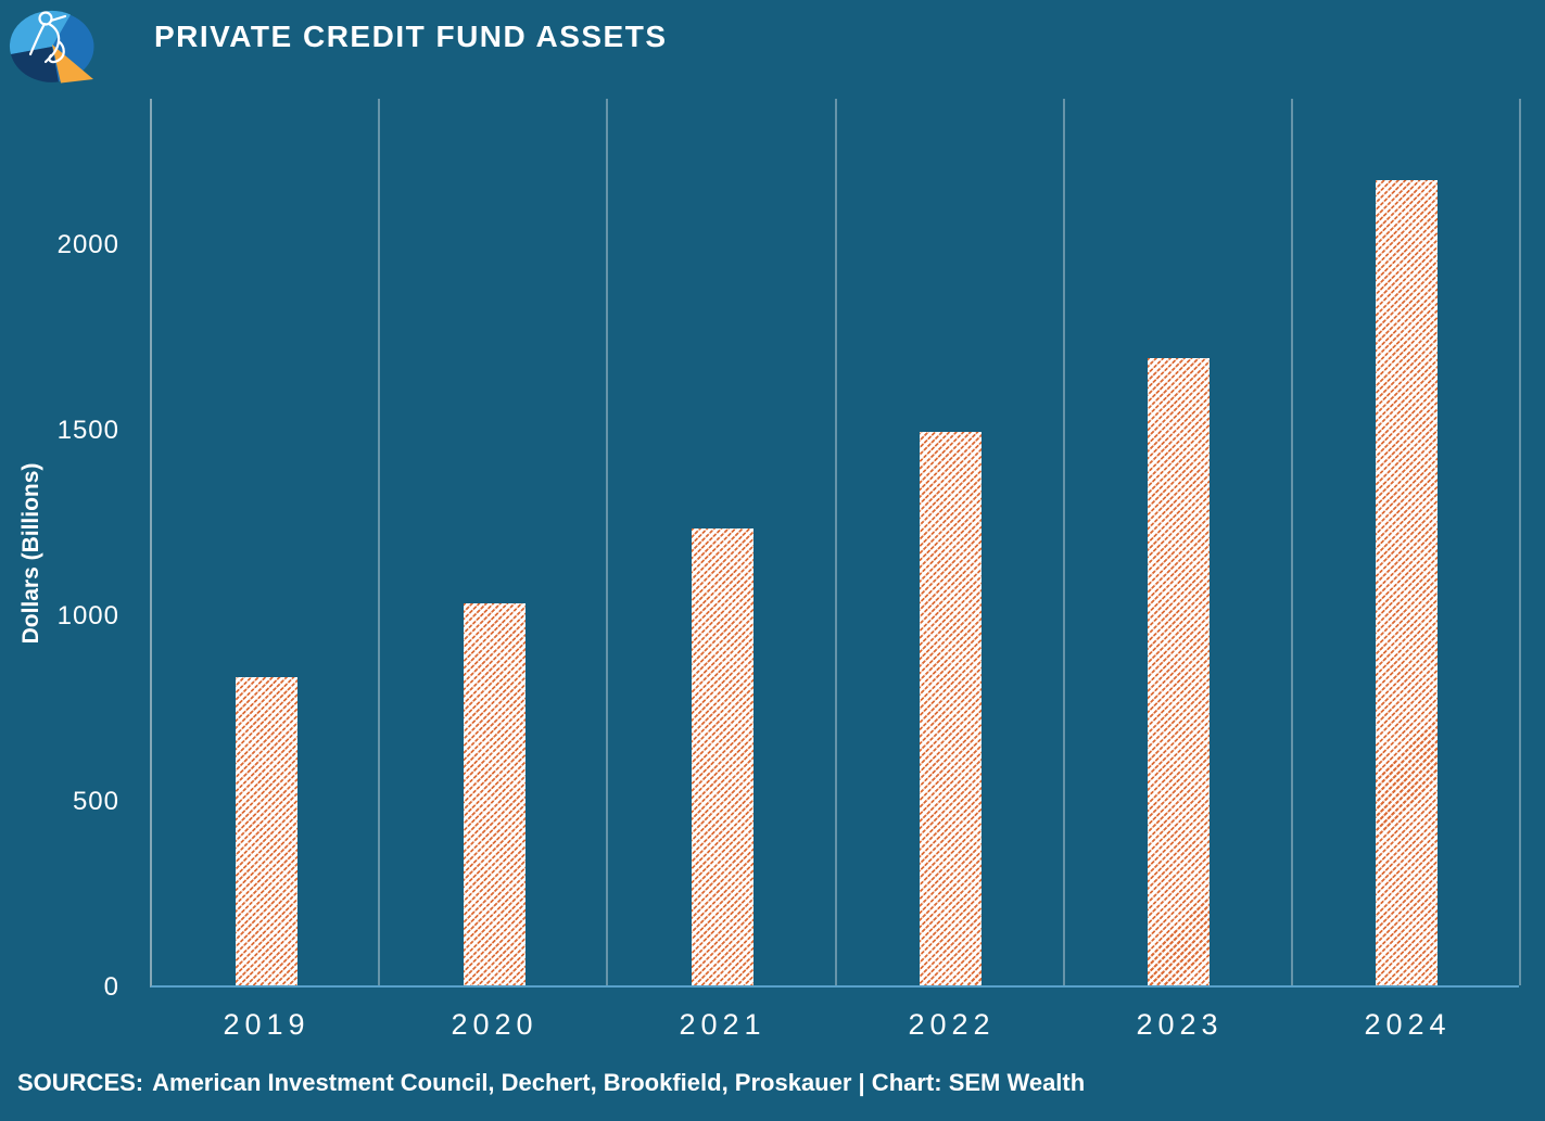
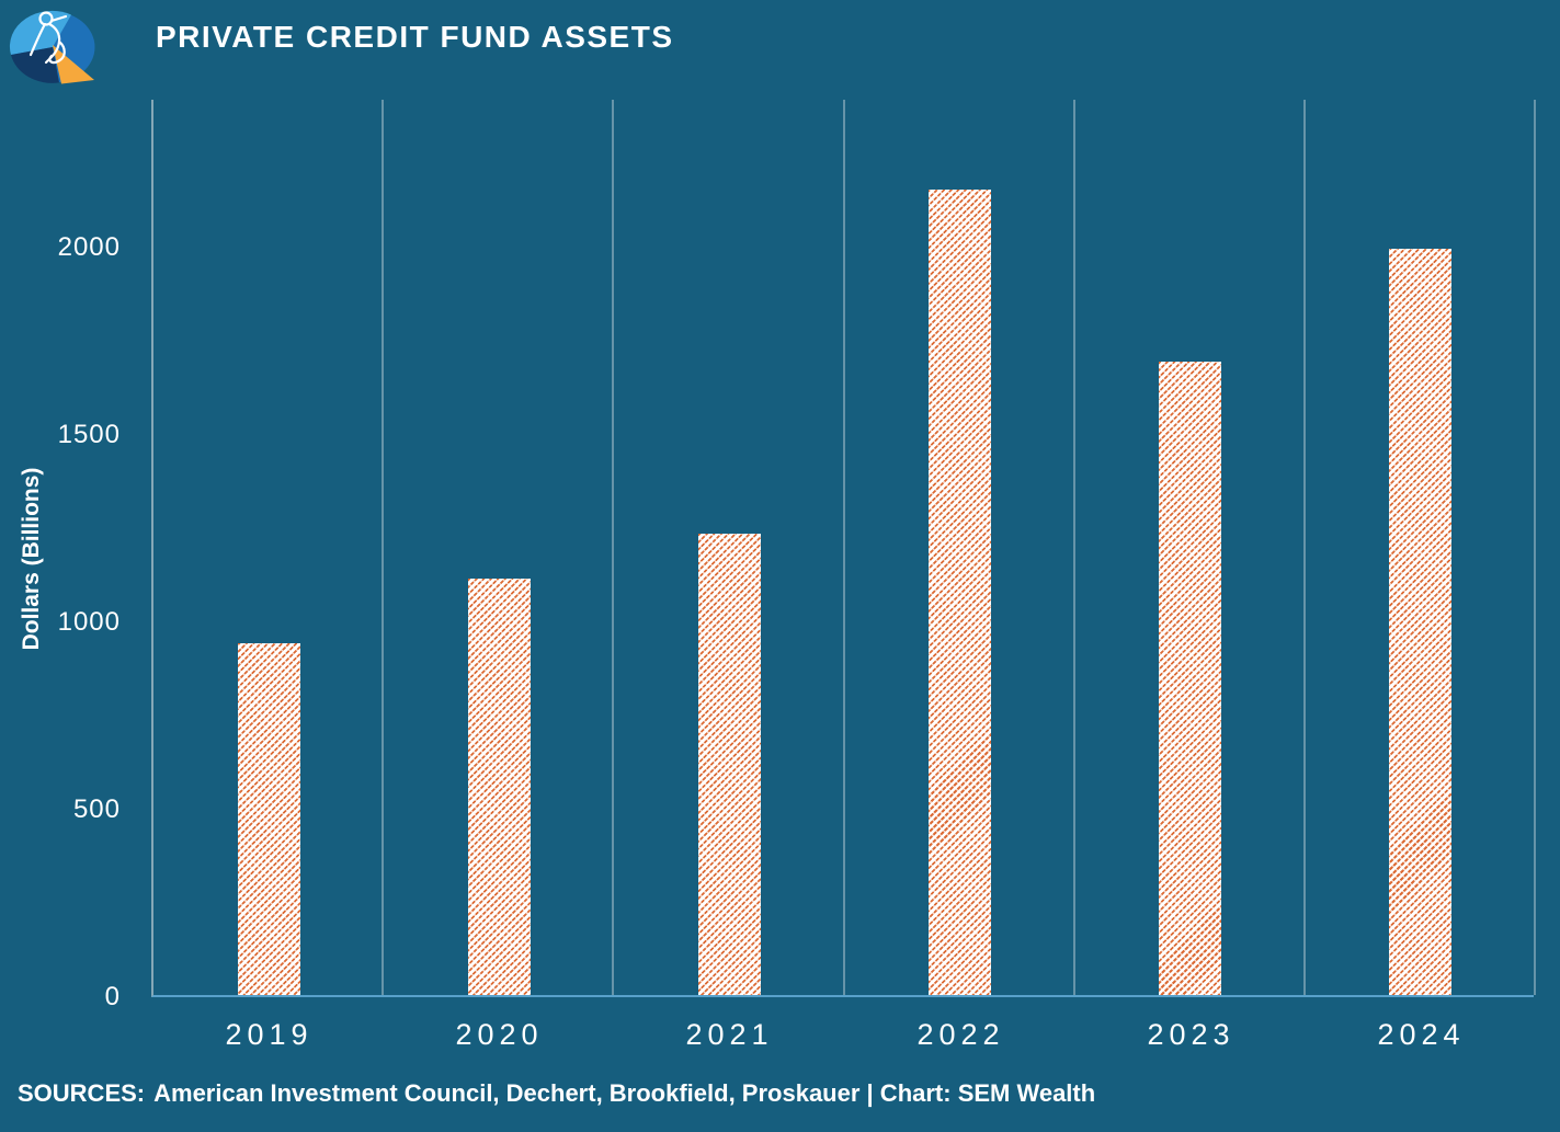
2019: 830 -> 940
2020: 1030 -> 1110
2022: 1490 -> 2150
2024: 2170 -> 1990
